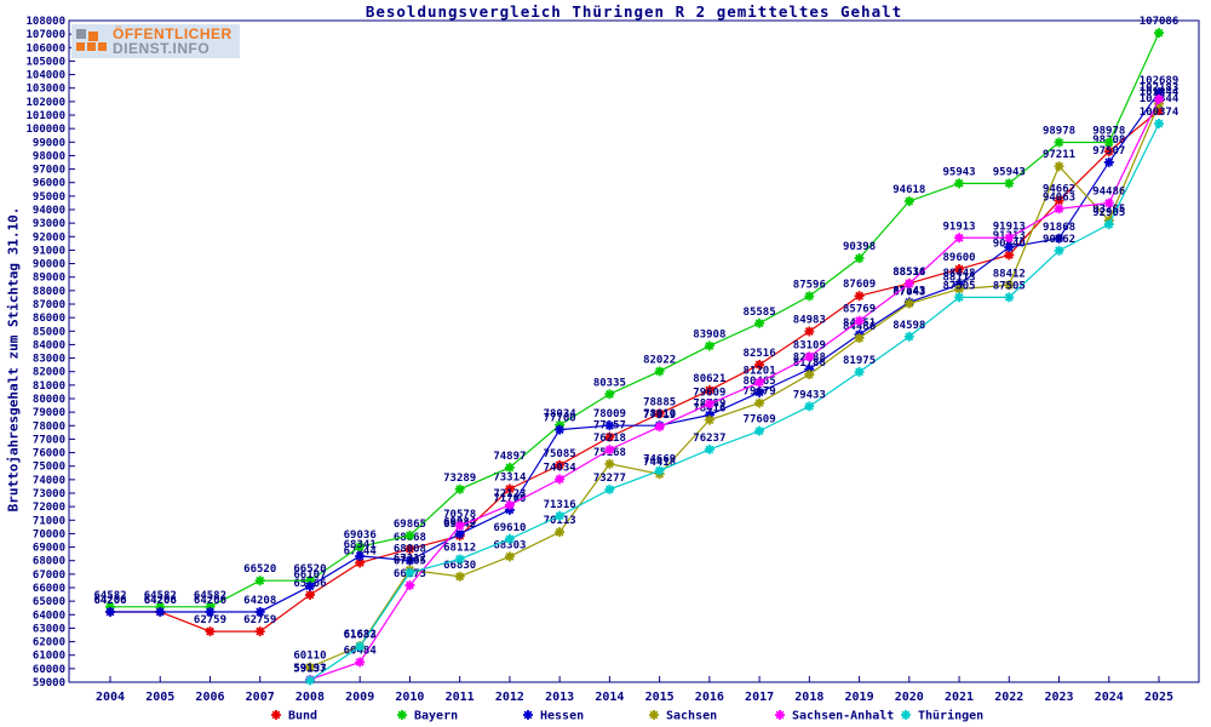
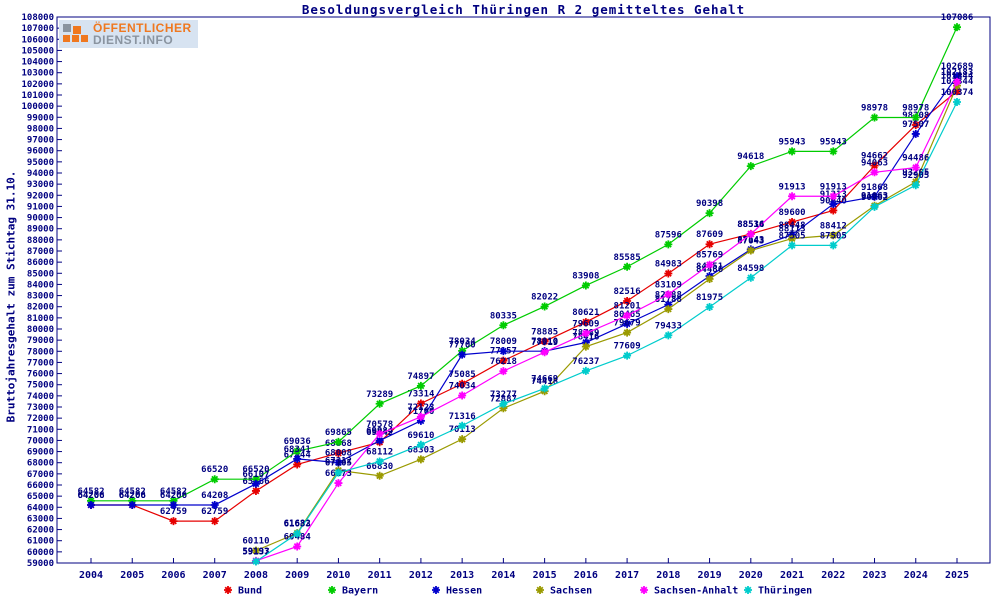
Sachsen/2014: 75168 -> 72887
Sachsen/2023: 97211 -> 91063
